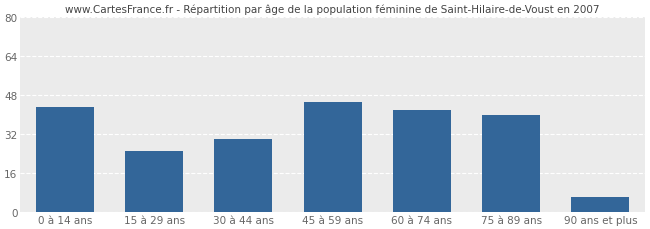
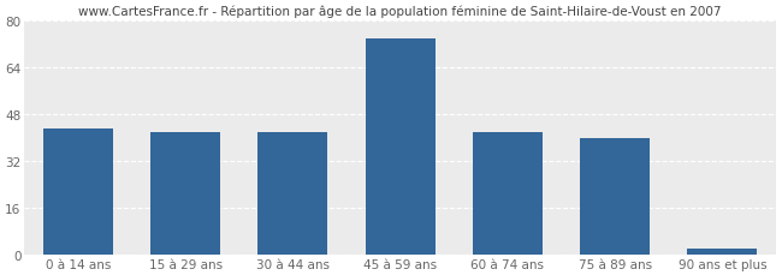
15 à 29 ans: 25 -> 42
30 à 44 ans: 30 -> 42
45 à 59 ans: 45 -> 74
90 ans et plus: 6 -> 2
